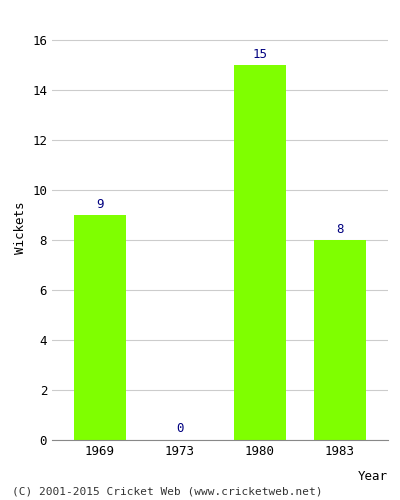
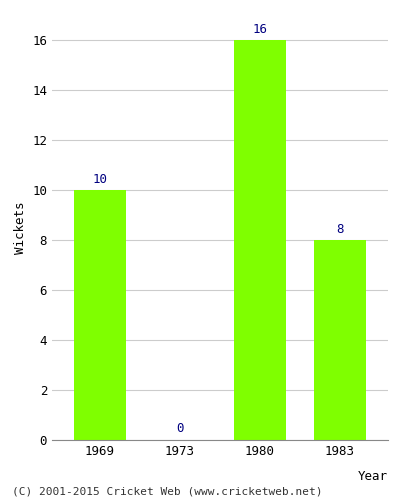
1969: 9 -> 10
1980: 15 -> 16
